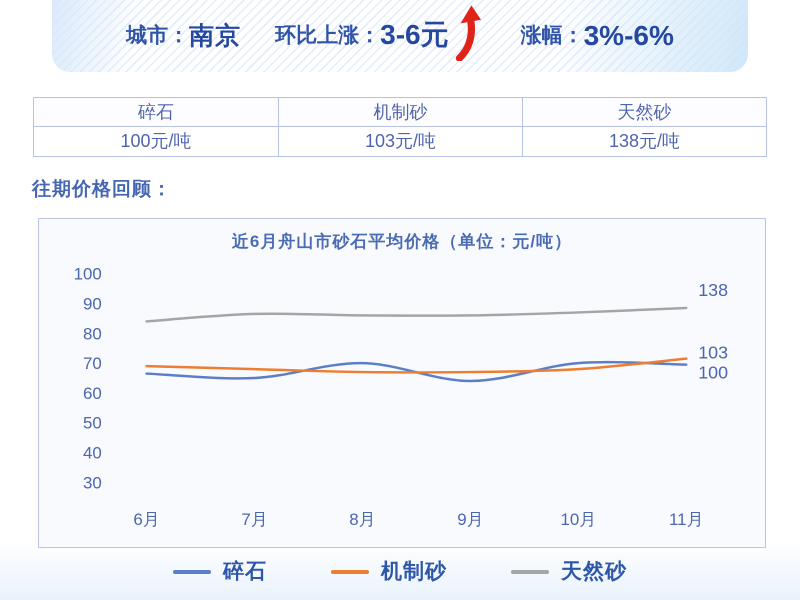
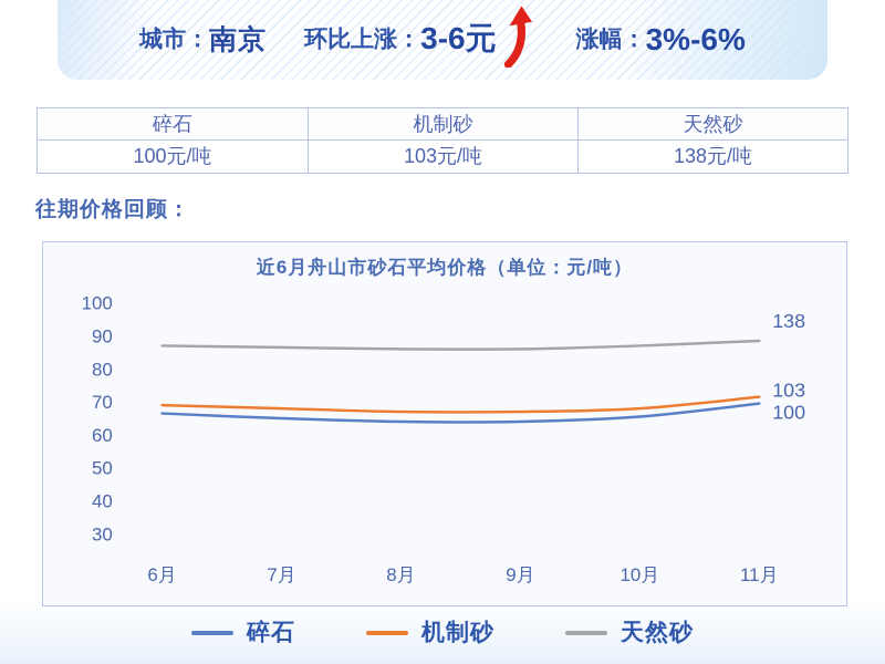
天然砂/6月: 84 -> 87
碎石/8月: 70 -> 64
碎石/10月: 70 -> 66
